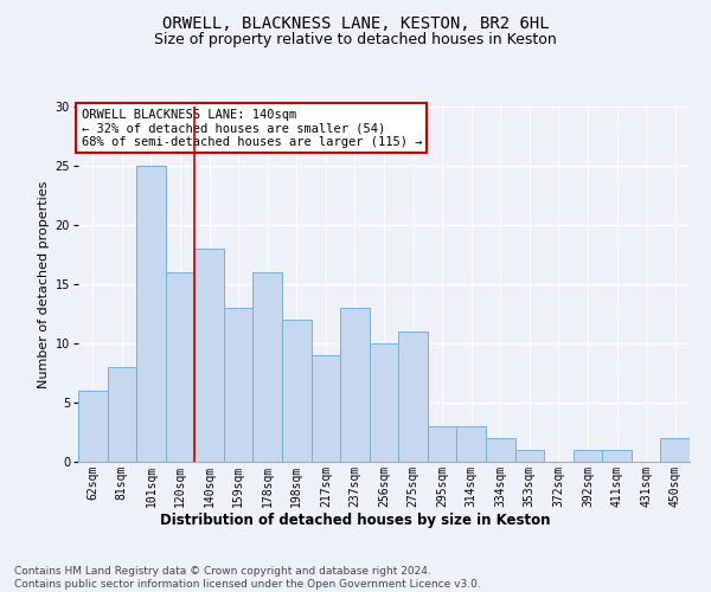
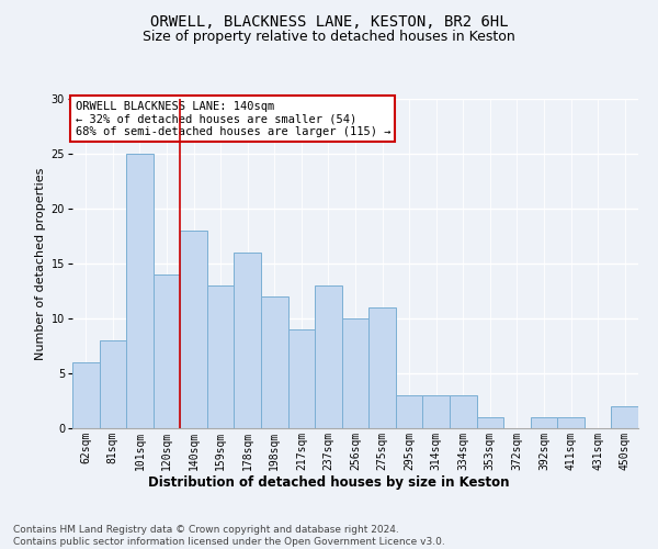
120sqm: 16 -> 14
334sqm: 2 -> 3
